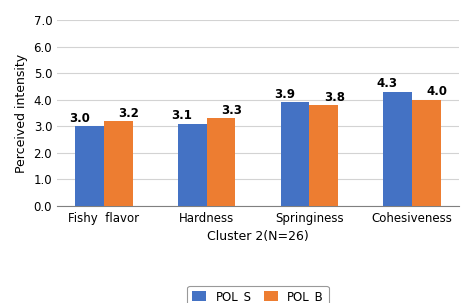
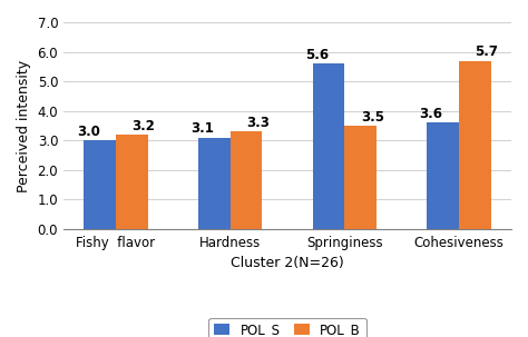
POL_S/Springiness: 3.9 -> 5.6
POL_B/Springiness: 3.8 -> 3.5
POL_S/Cohesiveness: 4.3 -> 3.6
POL_B/Cohesiveness: 4.0 -> 5.7
